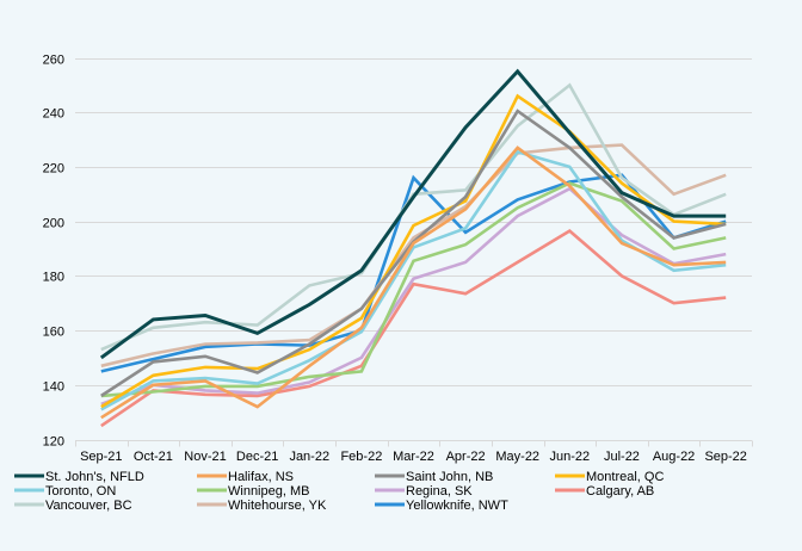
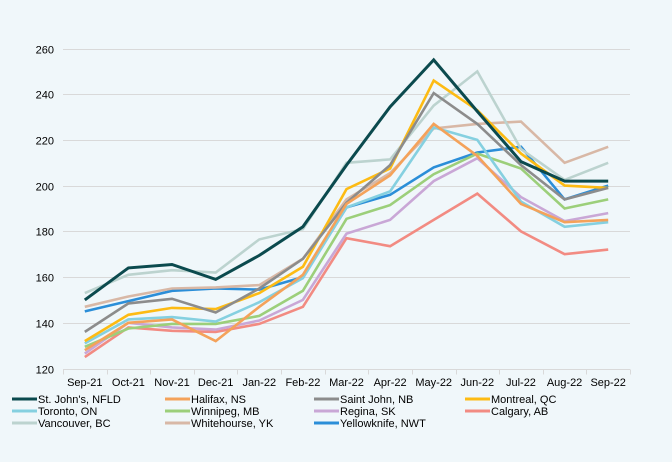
Winnipeg, MB/Sep-21: 136 -> 130
Regina, SK/Sep-21: 133 -> 126
Winnipeg, MB/Feb-22: 145 -> 154
Yellowknife, NWT/Mar-22: 216 -> 190
